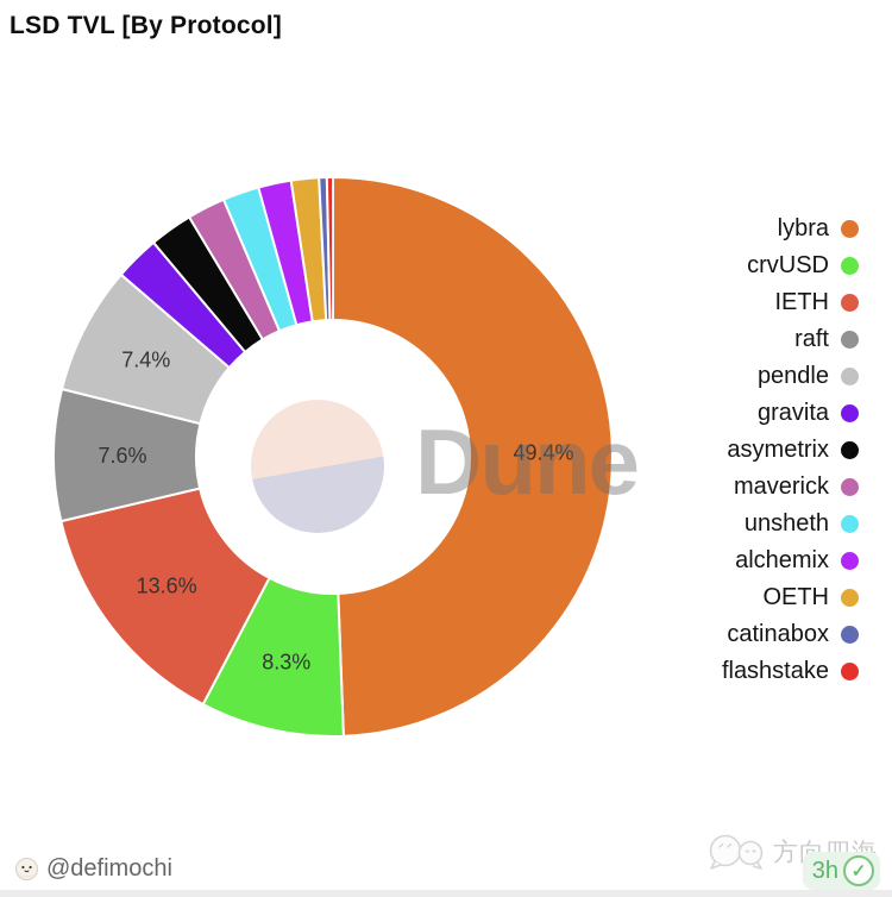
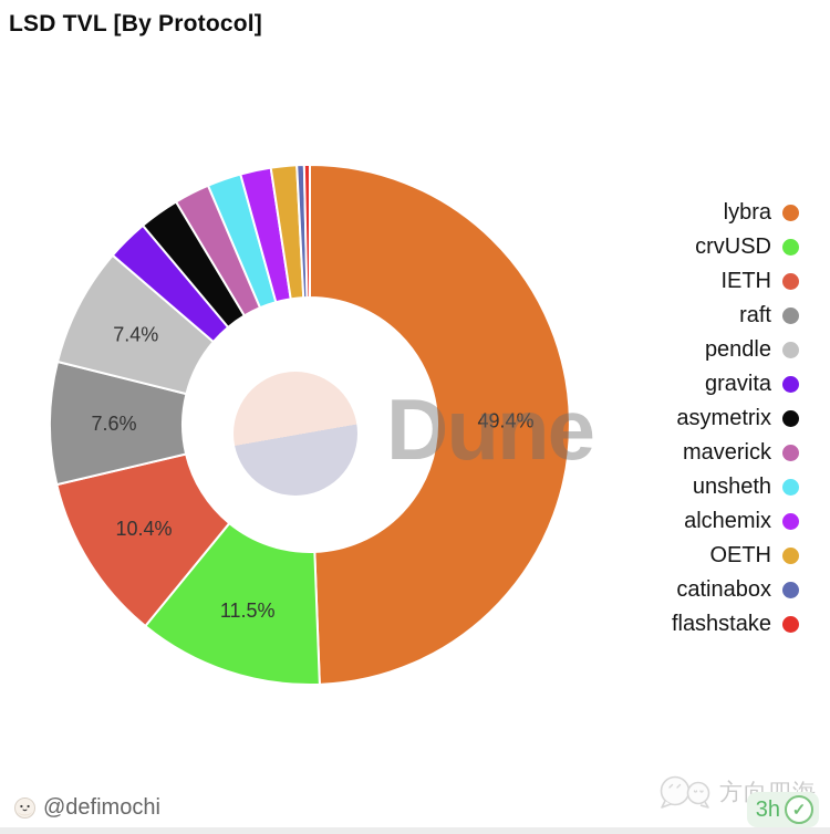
crvUSD: 8.3% -> 11.5%
IETH: 13.6% -> 10.4%
